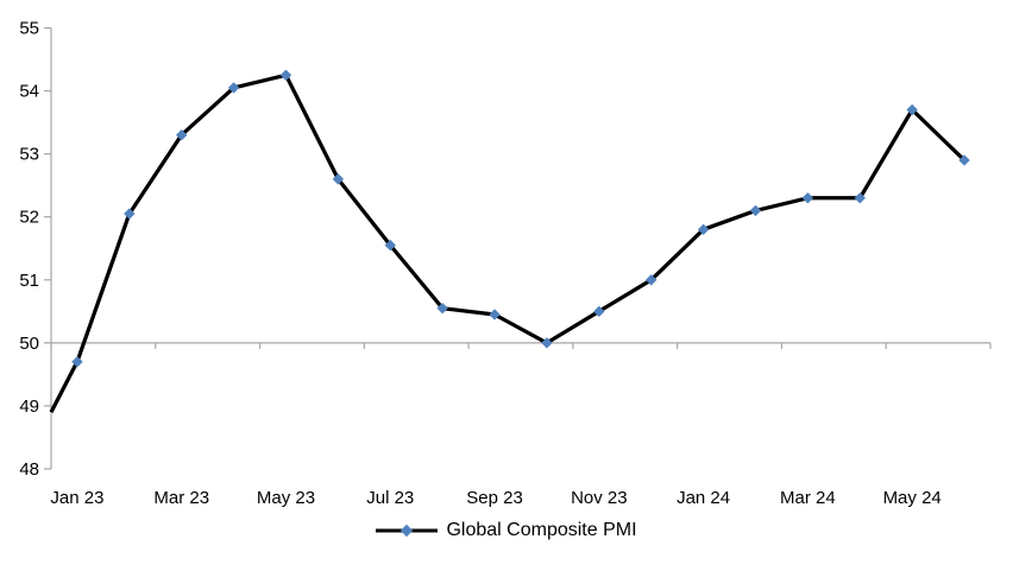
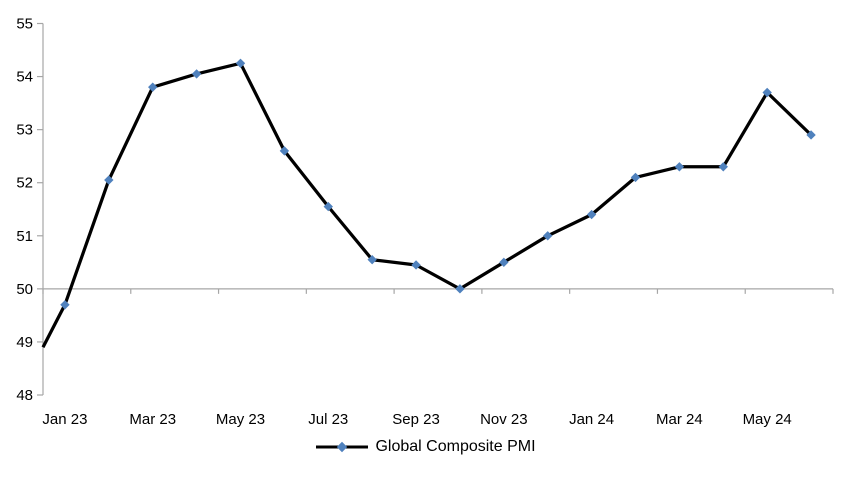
Mar 23: 53.3 -> 53.8
Jan 24: 51.8 -> 51.4
